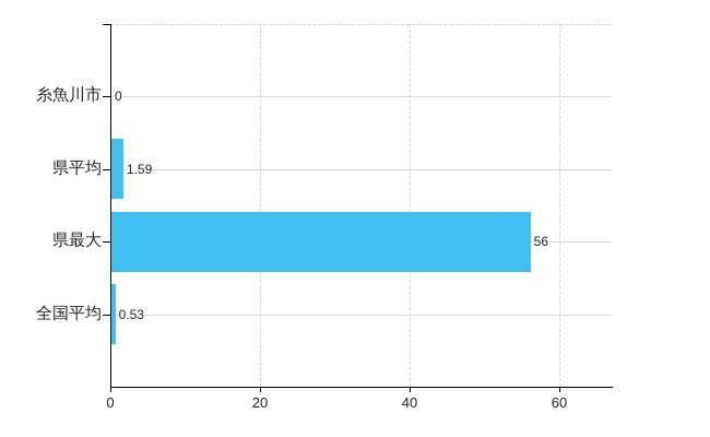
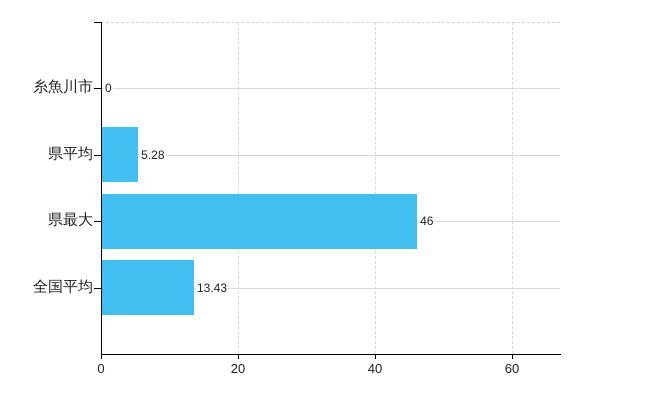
県平均: 1.59 -> 5.28
県最大: 56 -> 46
全国平均: 0.53 -> 13.43
